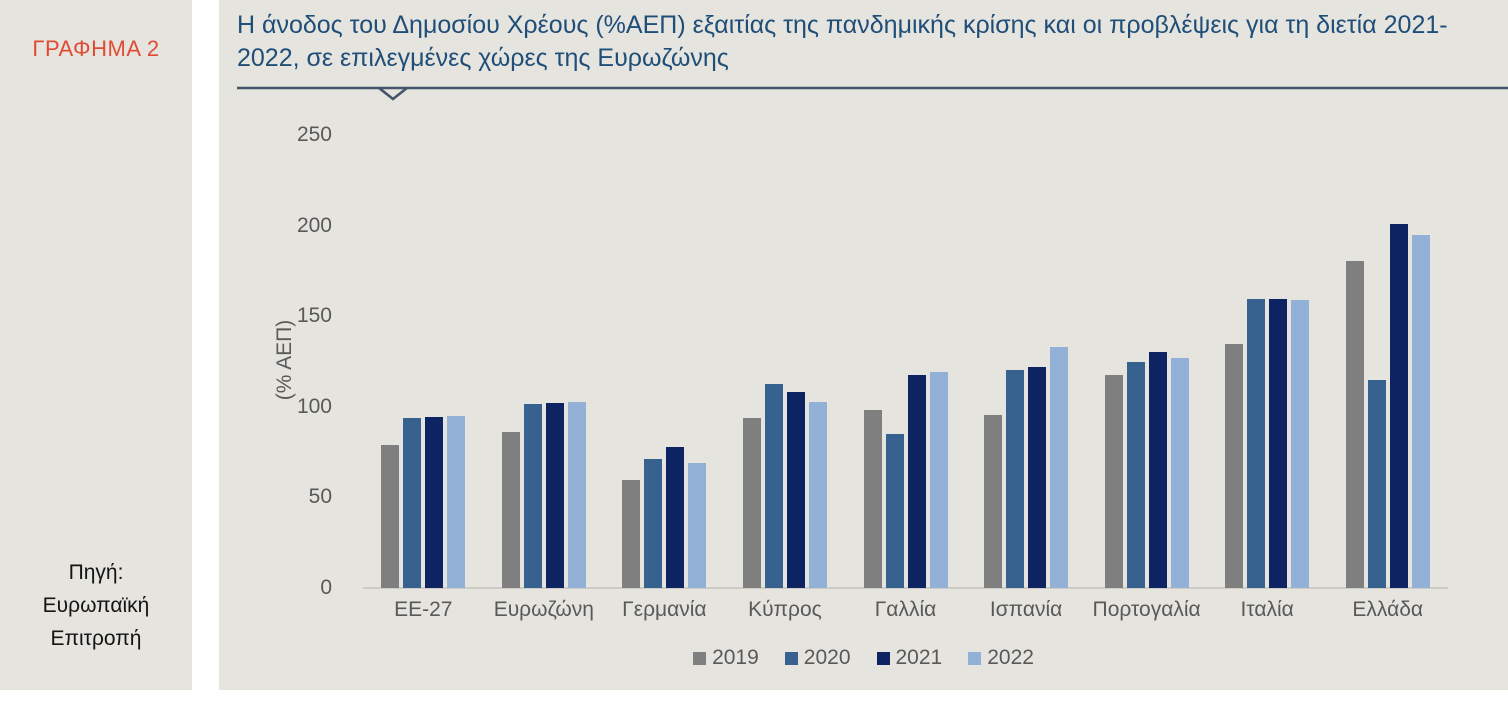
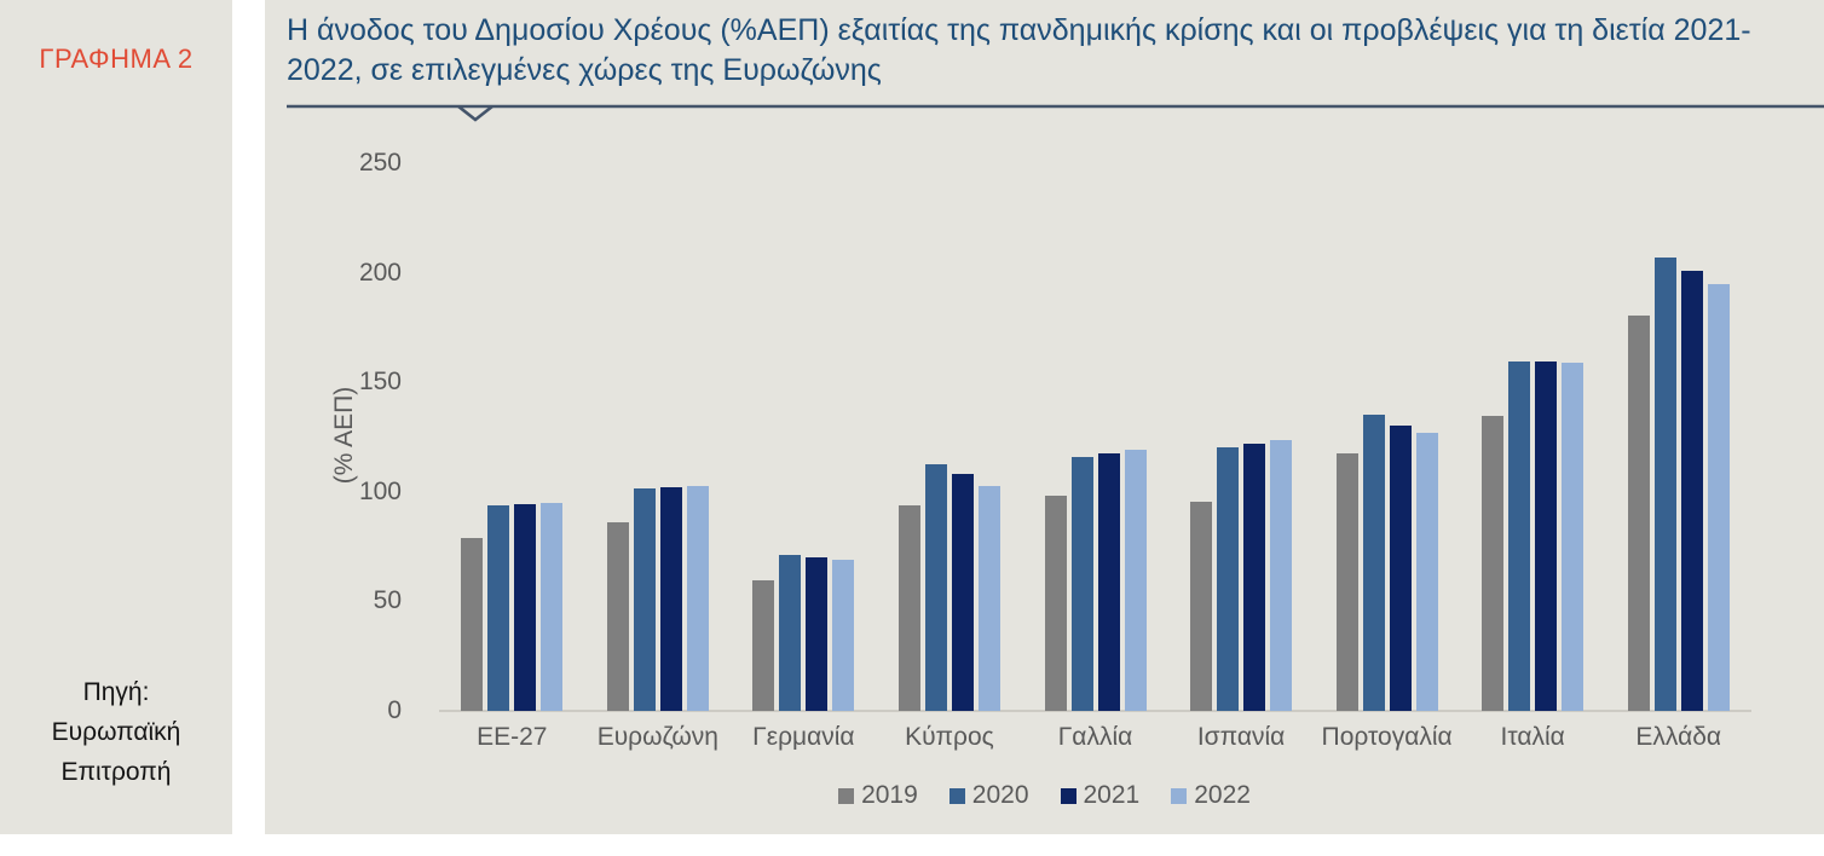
2021/Γερμανία: 78 -> 70
2020/Γαλλία: 85 -> 116
2022/Ισπανία: 133 -> 124
2020/Πορτογαλία: 125 -> 135
2020/Ελλάδα: 115 -> 207
